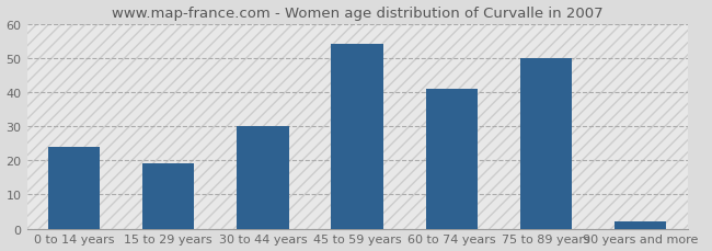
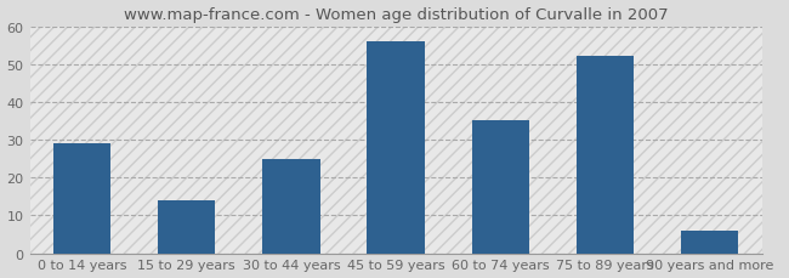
0 to 14 years: 24 -> 29
15 to 29 years: 19 -> 14
30 to 44 years: 30 -> 25
45 to 59 years: 54 -> 56
60 to 74 years: 41 -> 35
75 to 89 years: 50 -> 52
90 years and more: 2 -> 6
